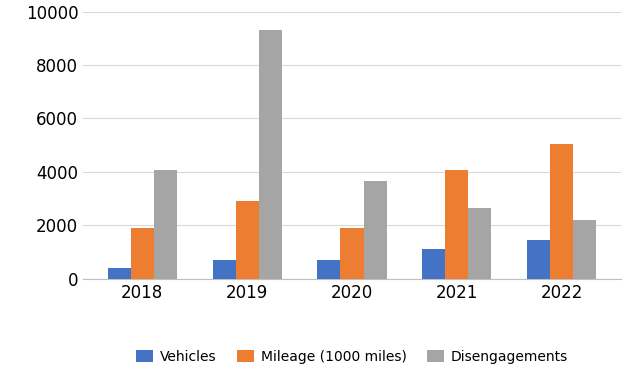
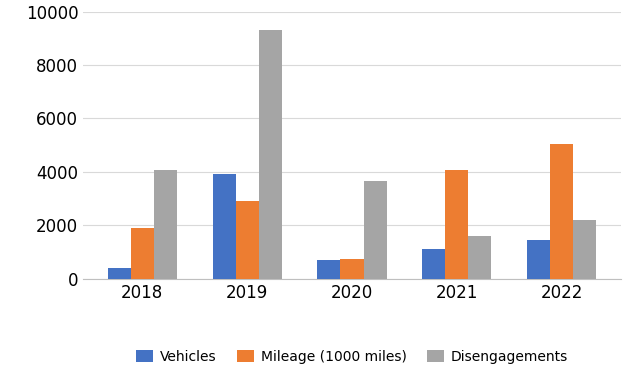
Vehicles/2019: 700 -> 3900
Mileage (1000 miles)/2020: 1900 -> 750
Disengagements/2021: 2650 -> 1600
